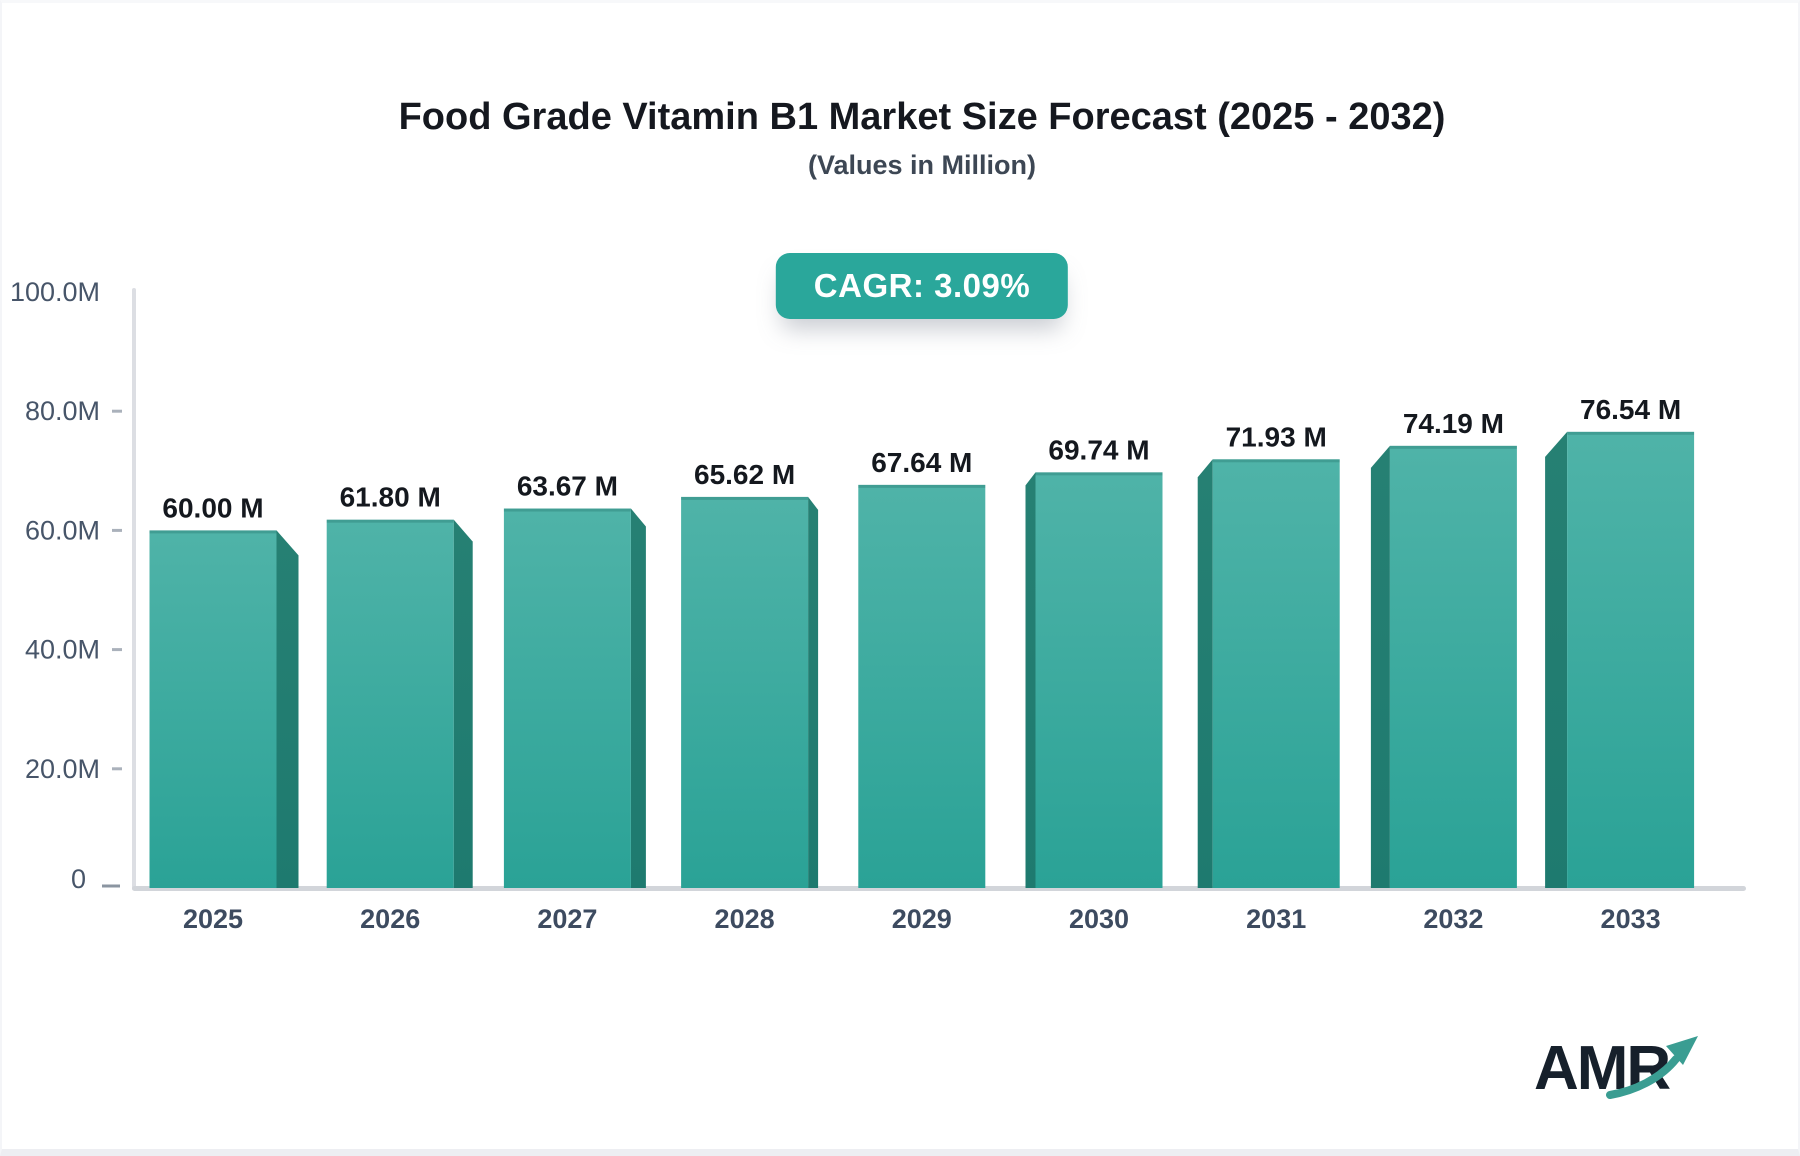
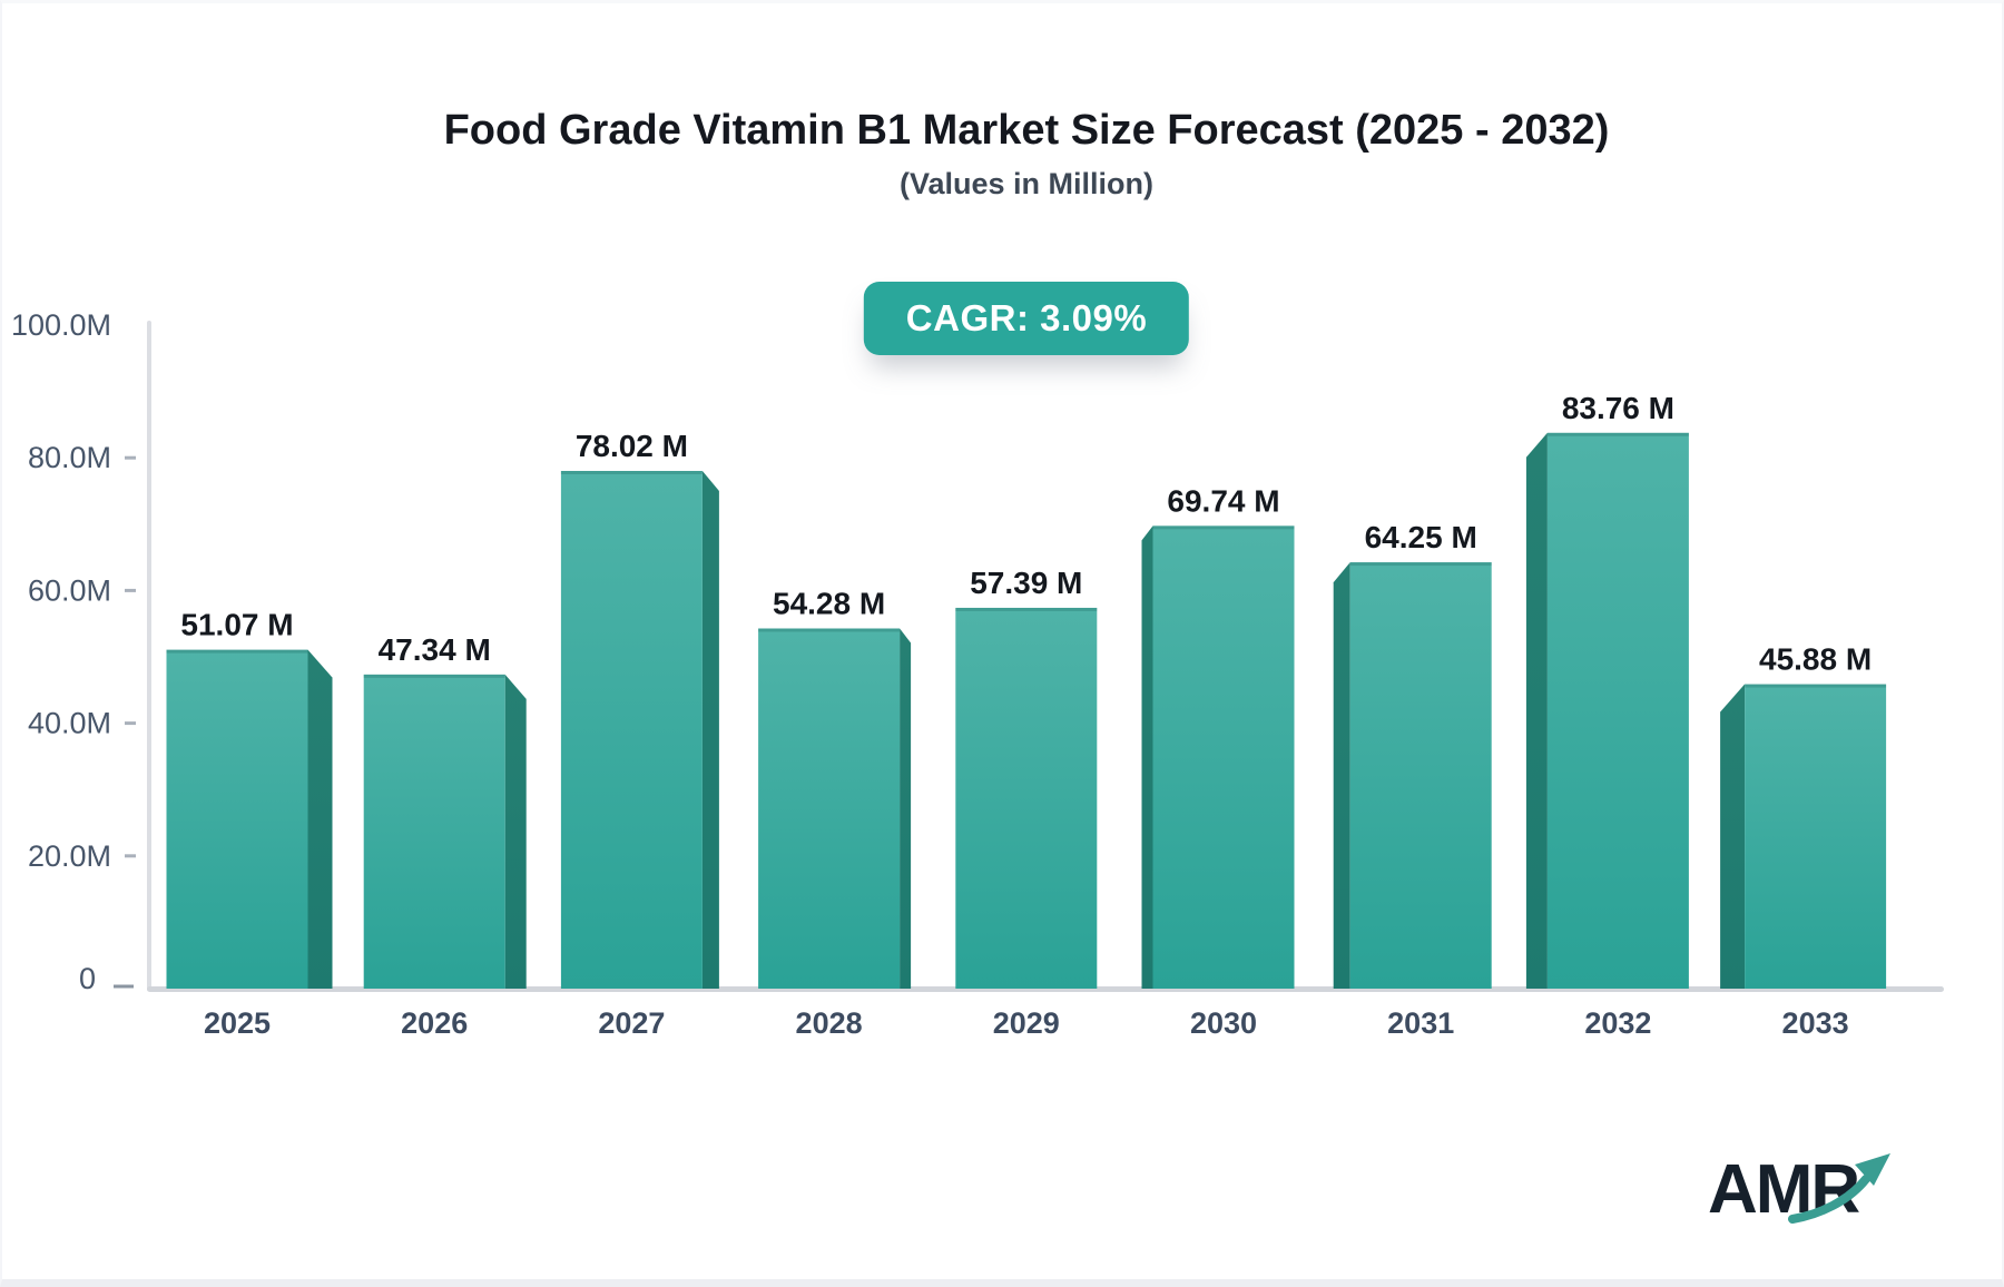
2025: 60.00 -> 51.07
2026: 61.80 -> 47.34
2027: 63.67 -> 78.02
2028: 65.62 -> 54.28
2029: 67.64 -> 57.39
2031: 71.93 -> 64.25
2032: 74.19 -> 83.76
2033: 76.54 -> 45.88
